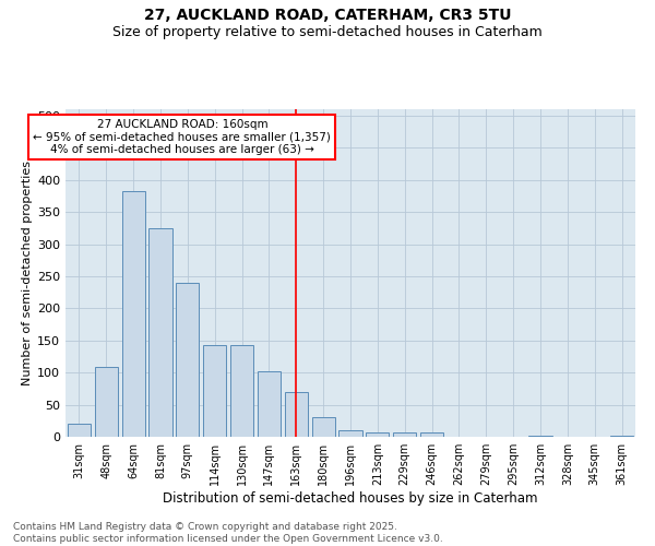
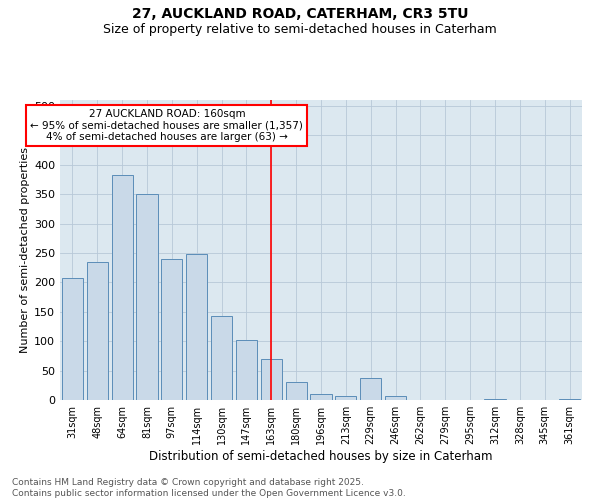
31sqm: 20 -> 208
48sqm: 108 -> 234
81sqm: 325 -> 350
114sqm: 143 -> 248
229sqm: 6 -> 38
